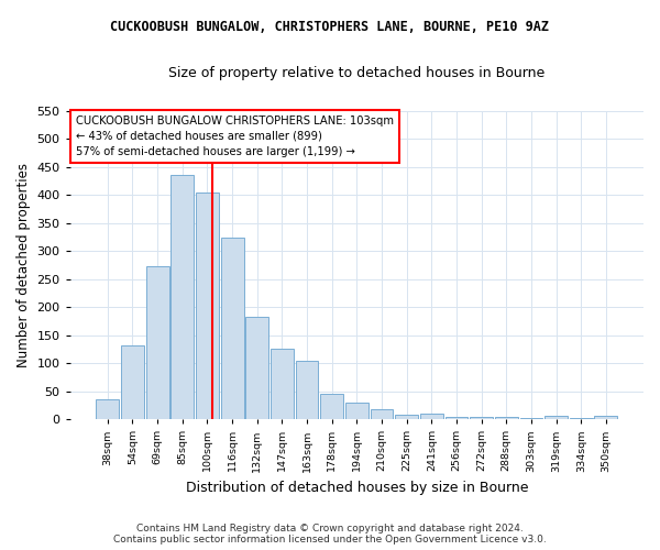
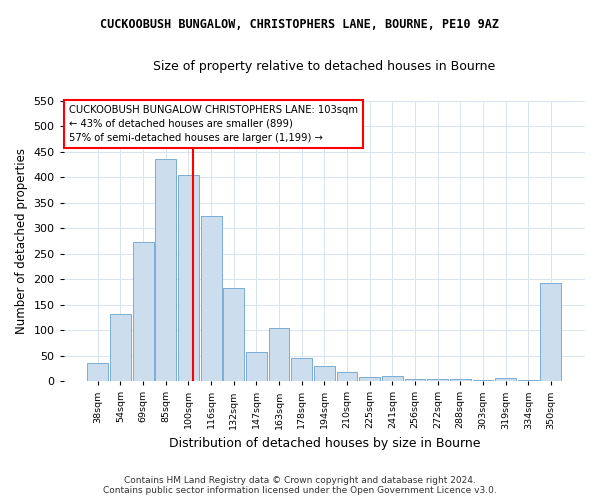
147sqm: 125 -> 58
350sqm: 6 -> 192
